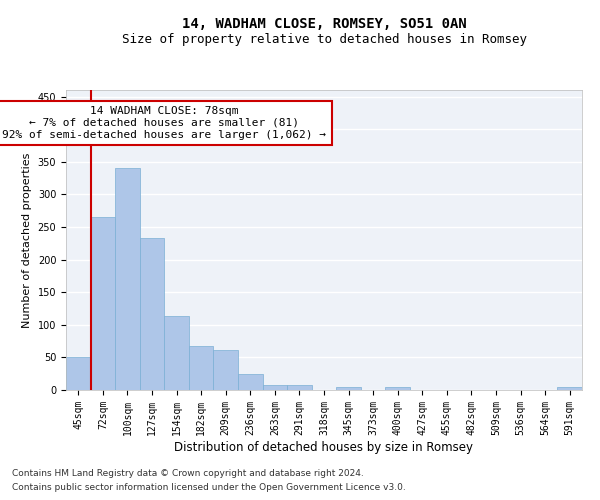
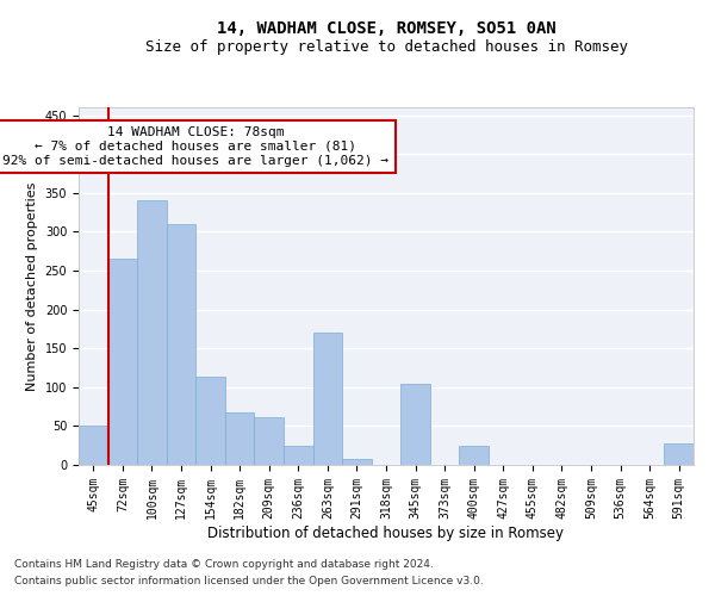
127sqm: 233 -> 310
263sqm: 8 -> 170
345sqm: 5 -> 104
400sqm: 4 -> 24
591sqm: 4 -> 28
